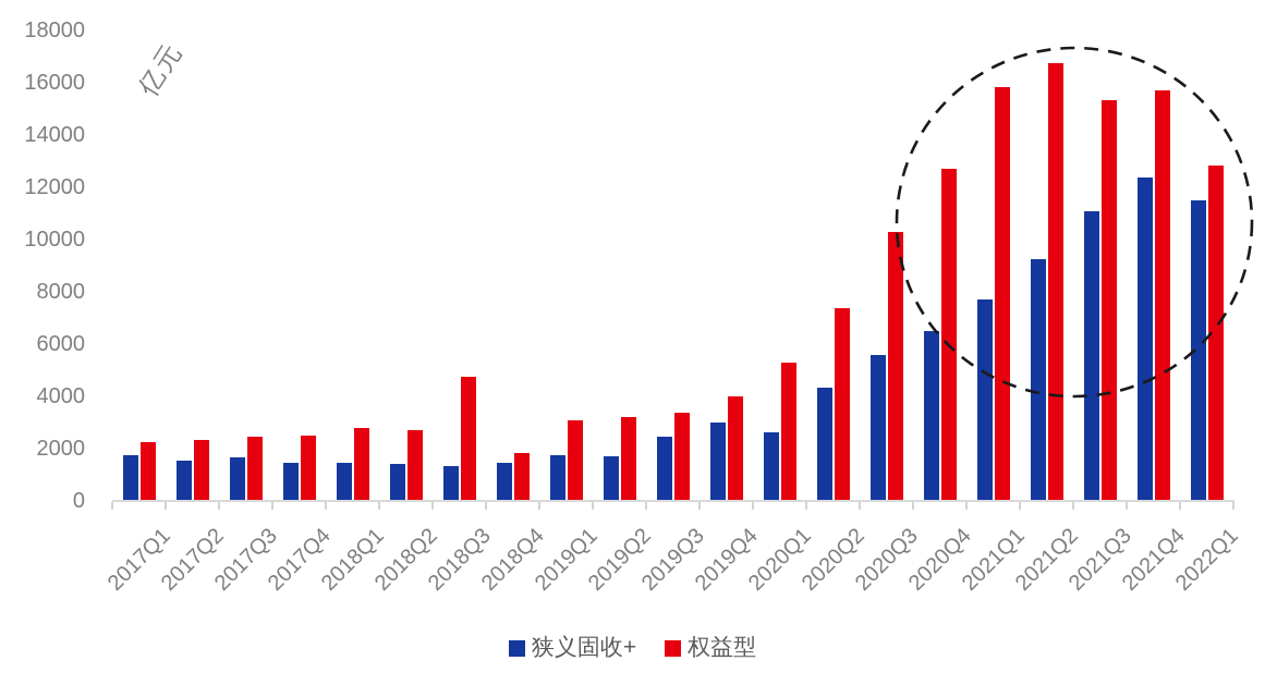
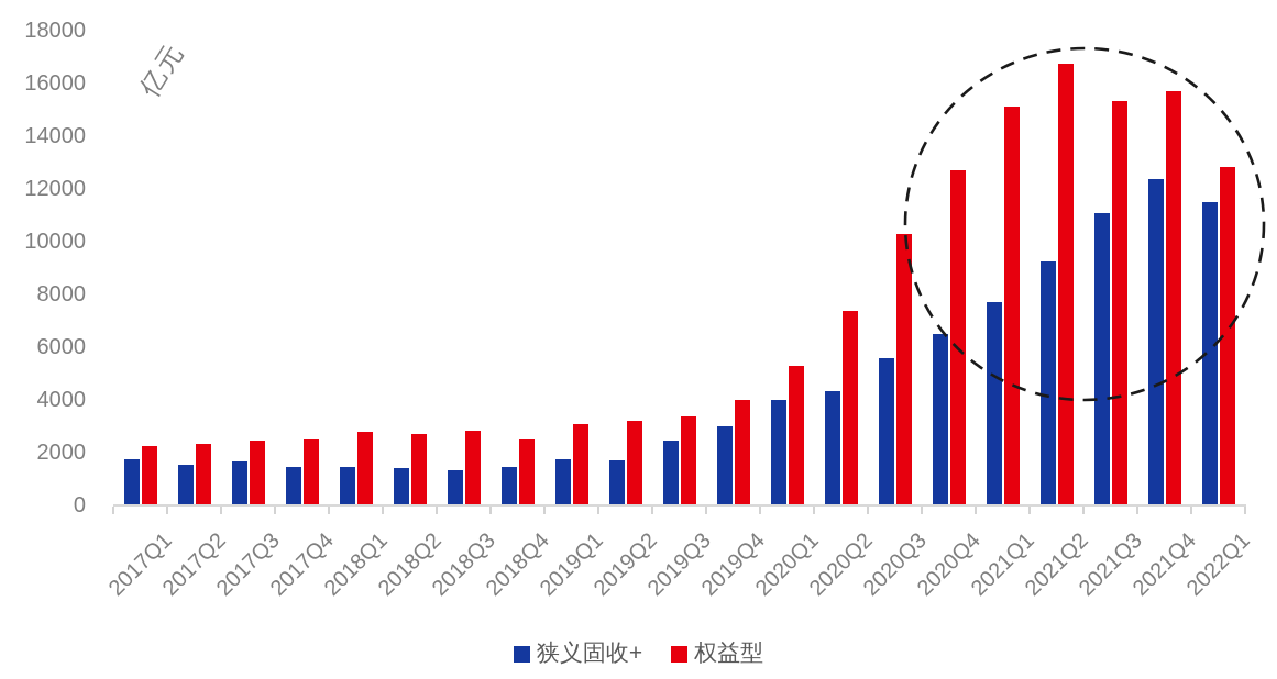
权益型/2018Q3: 4700 -> 2800
权益型/2018Q4: 1800 -> 2400
狭义固收+/2020Q1: 2600 -> 4000
权益型/2021Q1: 15800 -> 15100
